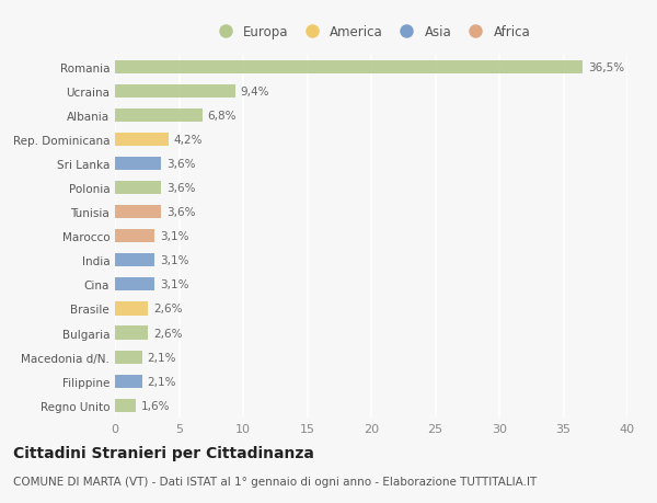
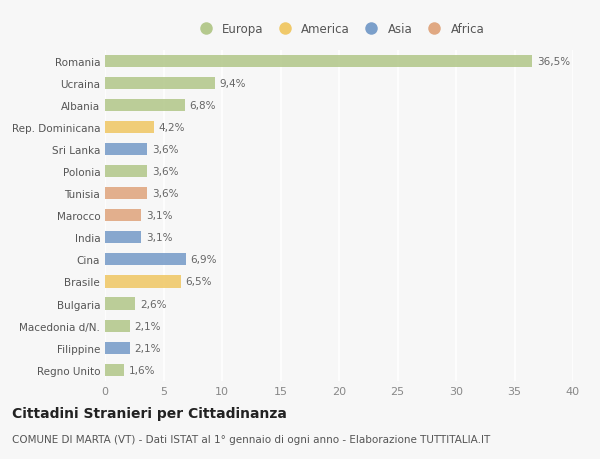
Cina: 3,1% -> 6,9%
Brasile: 2,6% -> 6,5%
